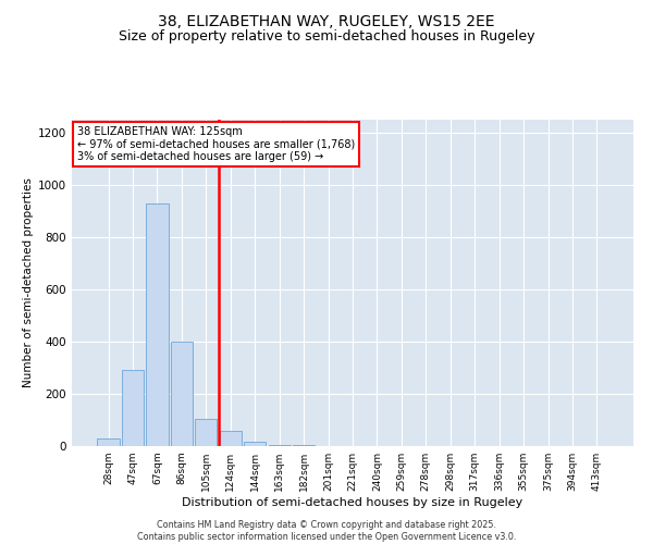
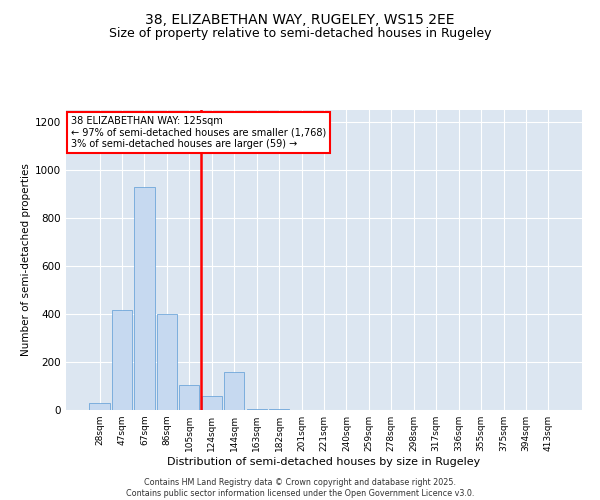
47sqm: 290 -> 415
144sqm: 15 -> 160
